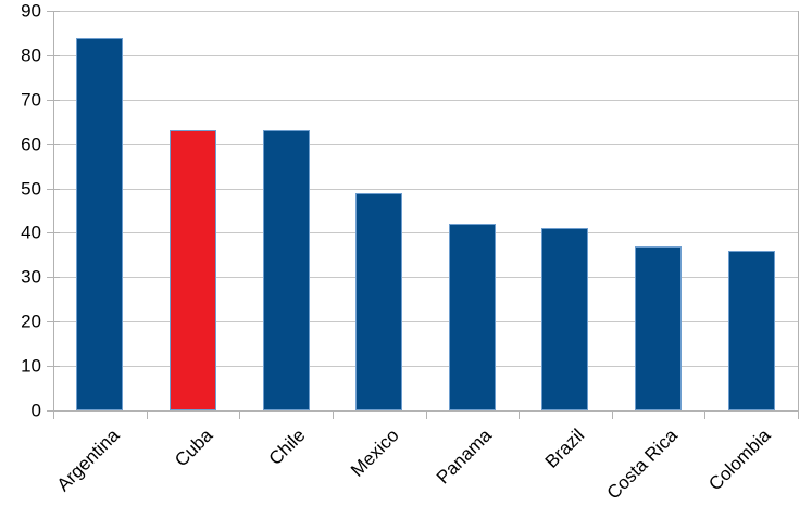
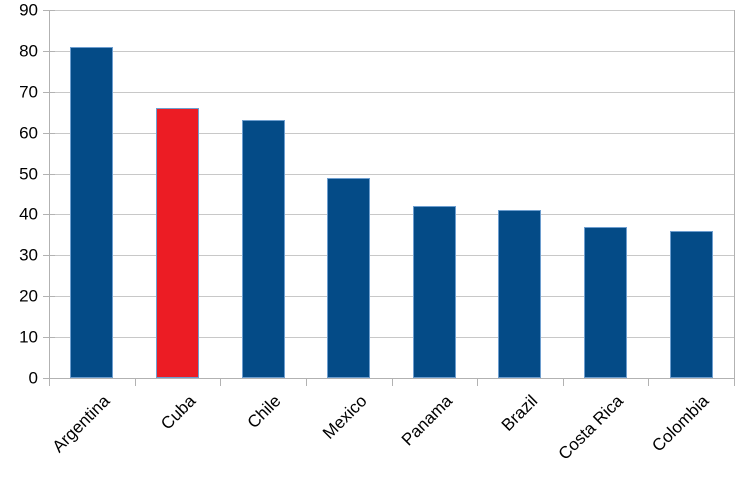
Argentina: 84 -> 81
Cuba: 63 -> 66
